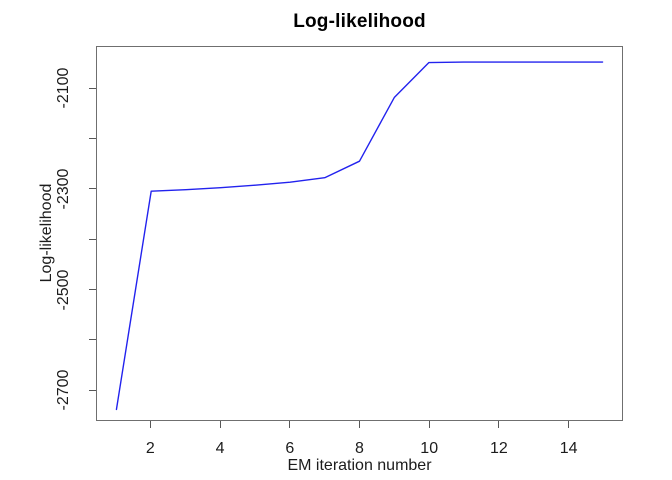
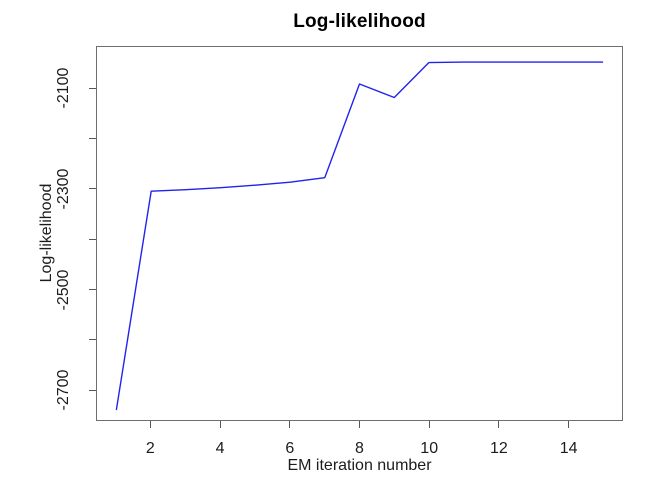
8: -2240 -> -2090
